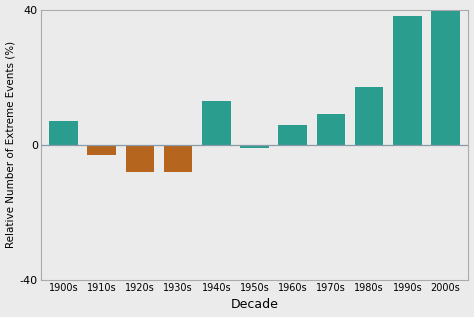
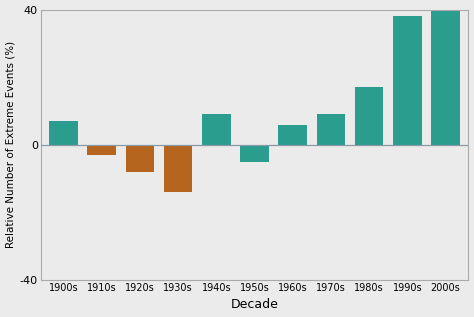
1930s: -8 -> -14
1940s: 13 -> 9
1950s: -1 -> -5
